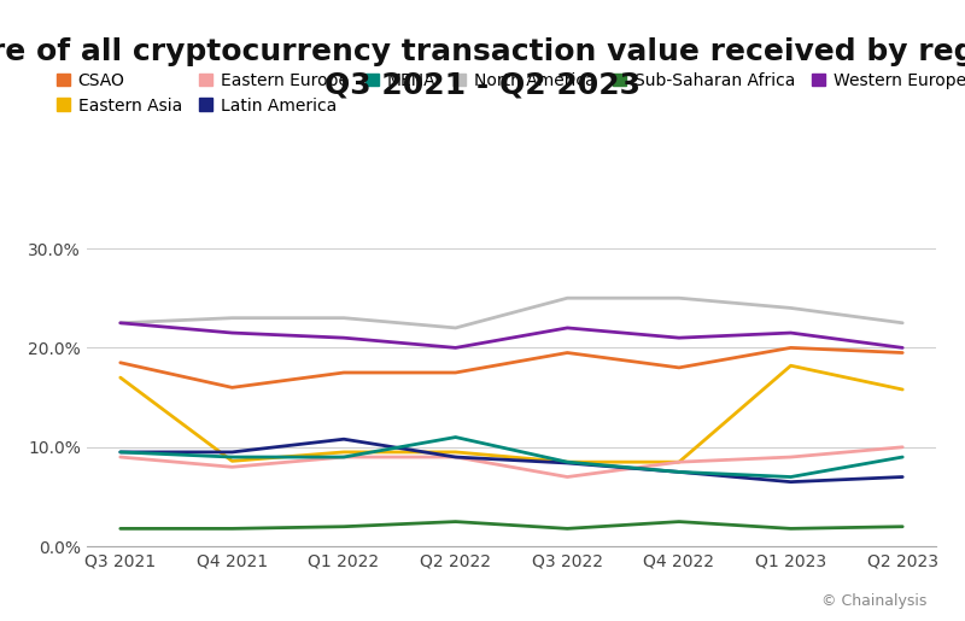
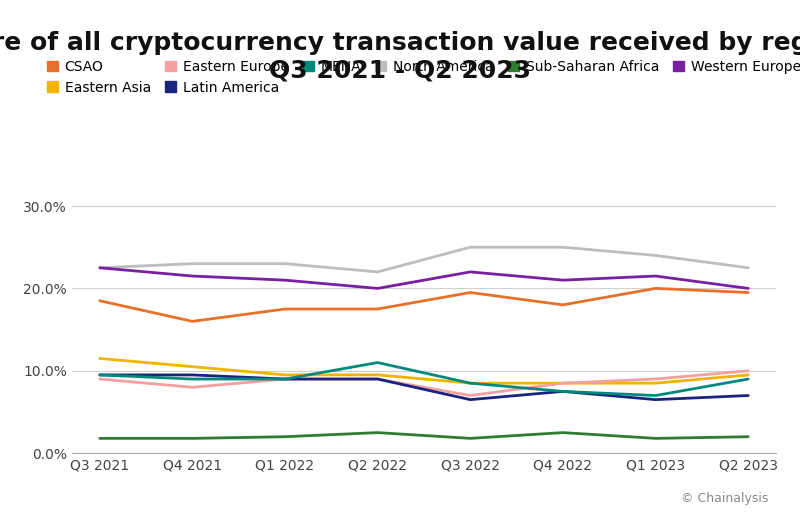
Eastern Asia/Q3 2021: 17.0% -> 11.5%
Eastern Asia/Q4 2021: 8.6% -> 10.5%
Latin America/Q1 2022: 10.8% -> 9.0%
Latin America/Q3 2022: 8.4% -> 6.5%
Eastern Asia/Q1 2023: 18.2% -> 8.5%
Eastern Asia/Q2 2023: 15.8% -> 9.5%
